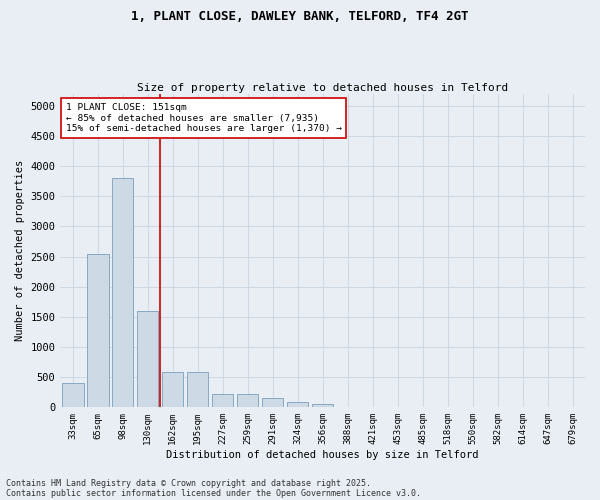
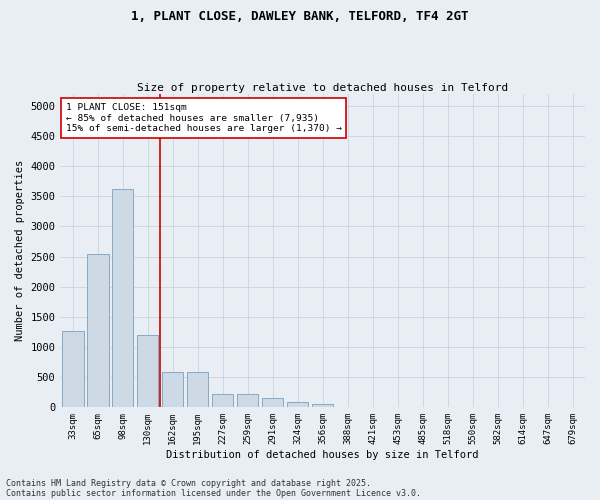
33sqm: 400 -> 1260
98sqm: 3800 -> 3620
130sqm: 1600 -> 1200
